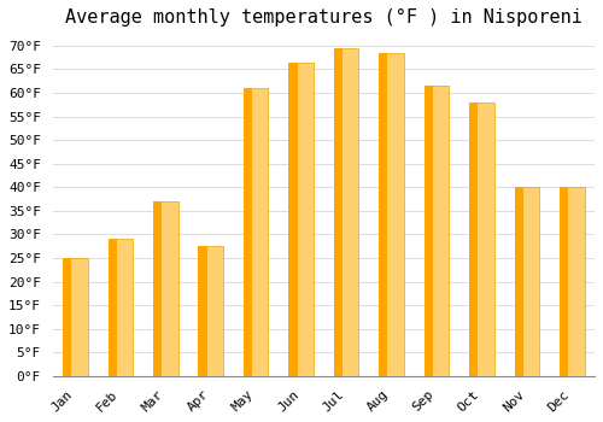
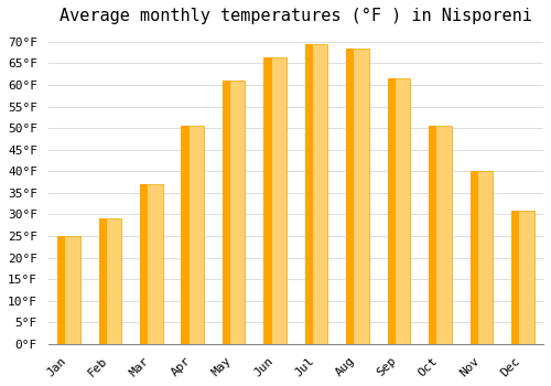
Apr: 27.5°F -> 50.5°F
Oct: 58.0°F -> 50.5°F
Dec: 40.0°F -> 31.0°F
